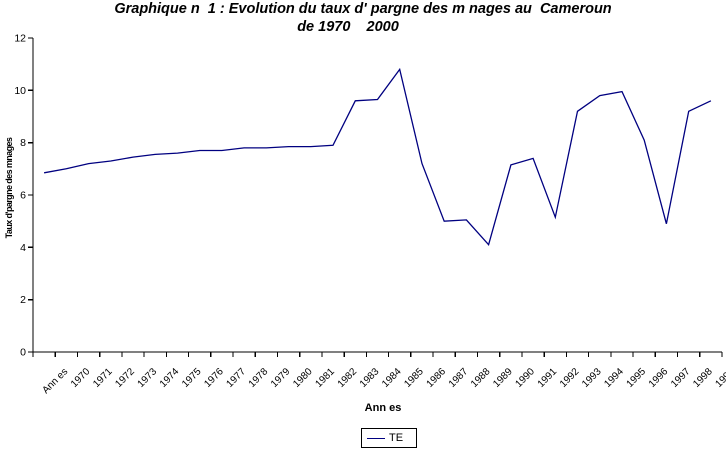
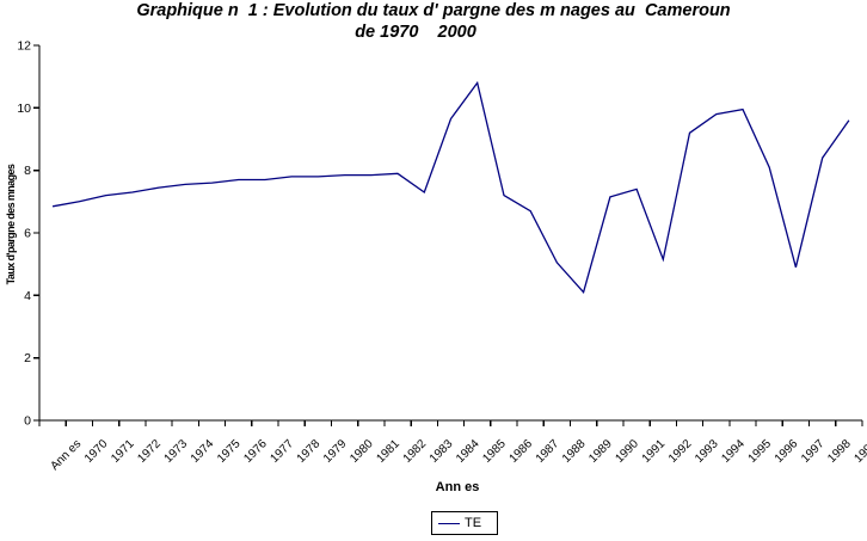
1983: 9.6 -> 7.3
1987: 5.0 -> 6.7
1998: 9.2 -> 8.4
